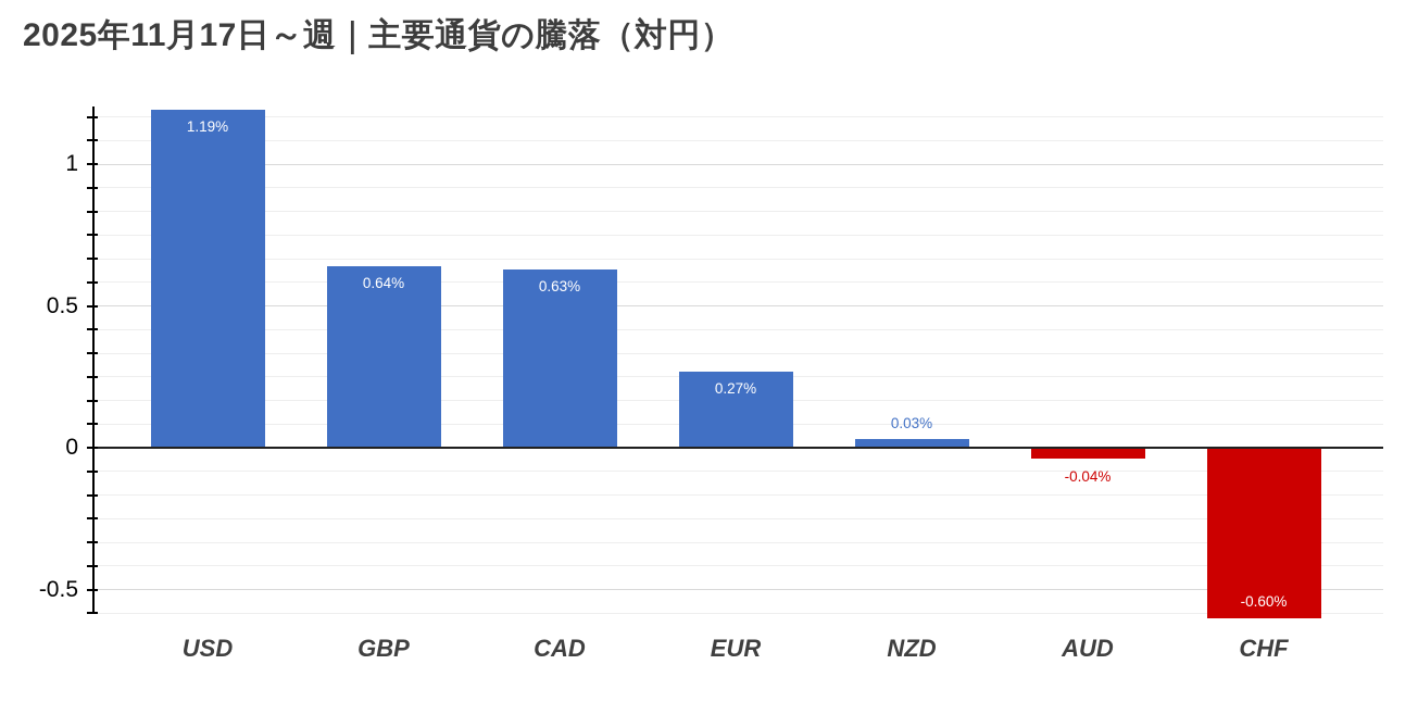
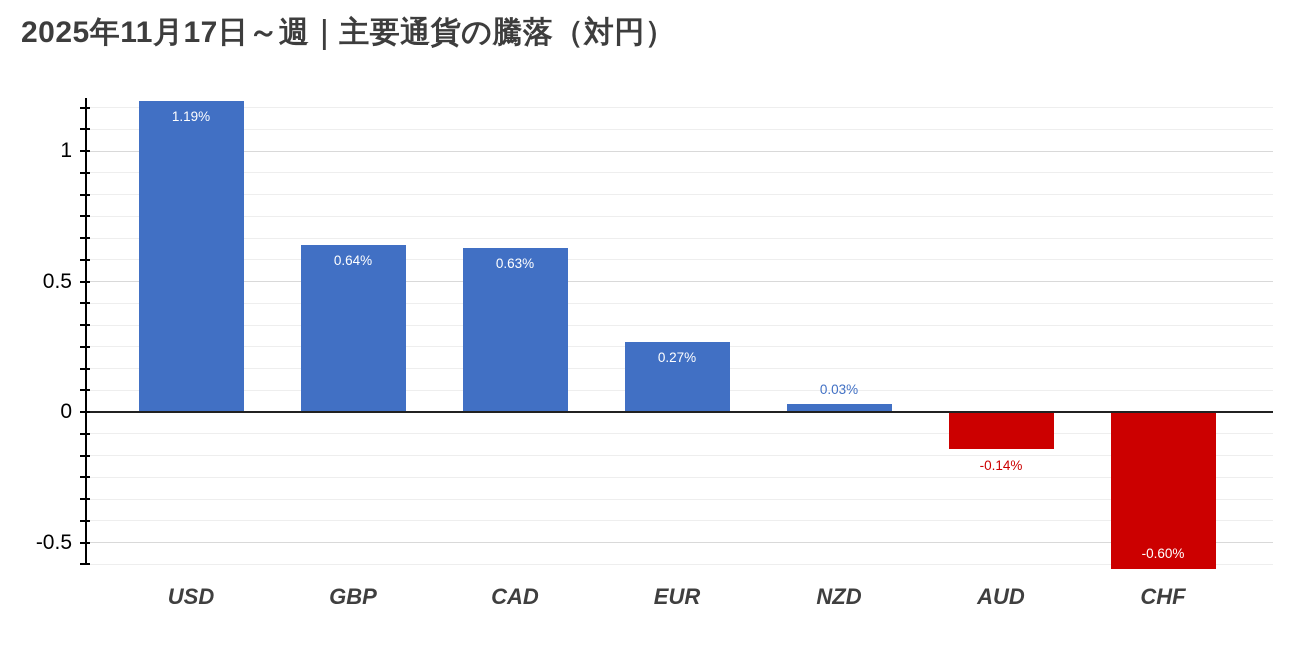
AUD: -0.04% -> -0.14%
